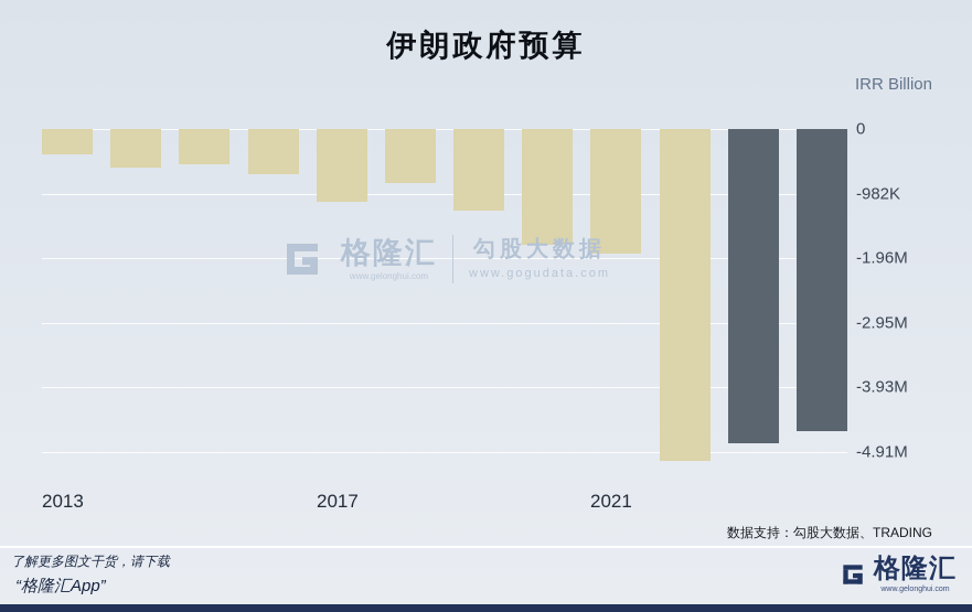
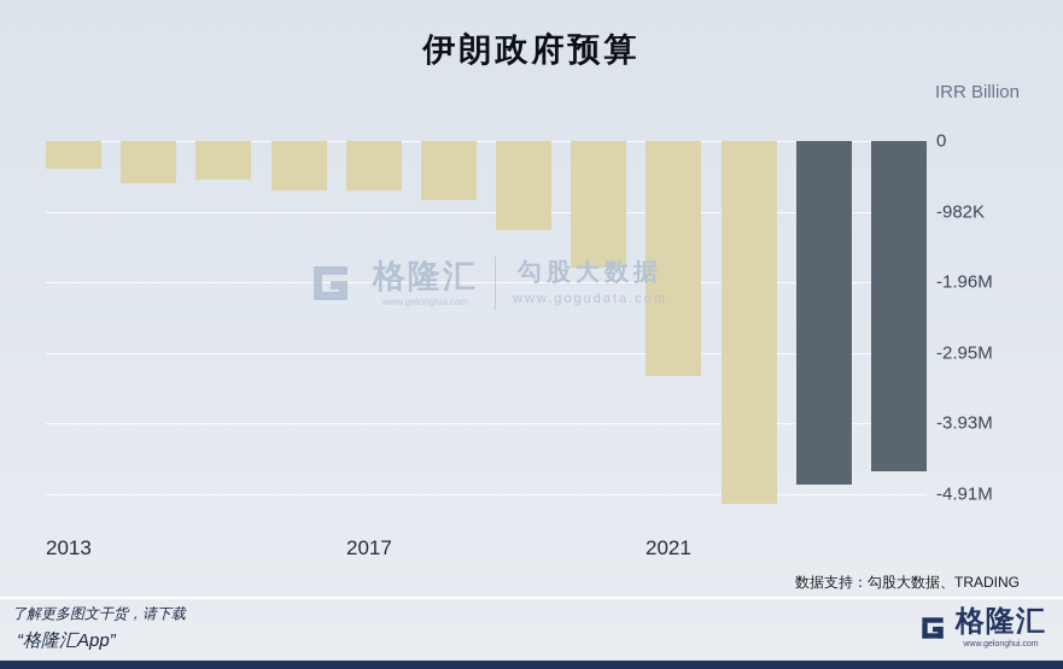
2017: -1.1M -> -0.7M
2021: -1.9M -> -3.3M
